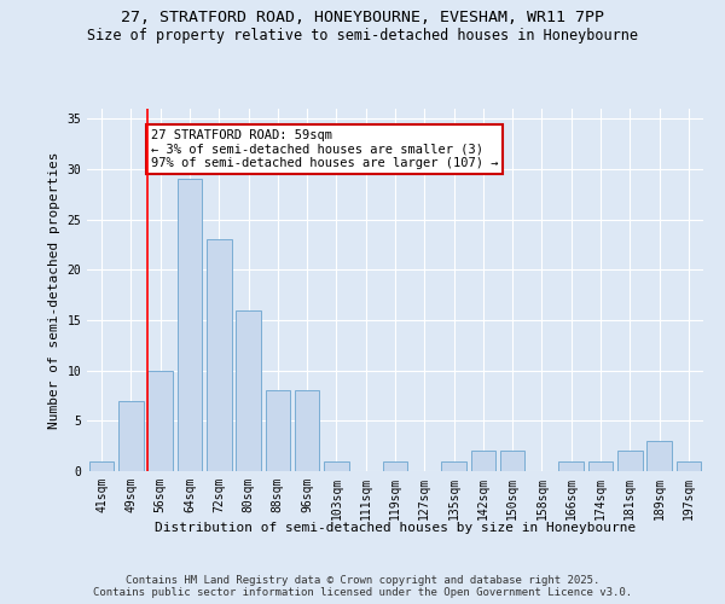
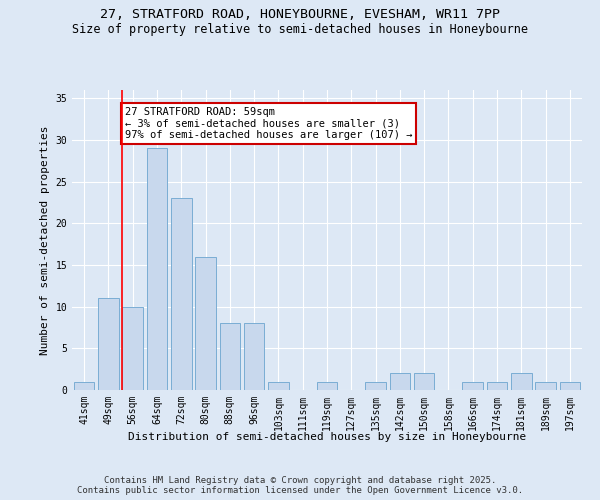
49sqm: 7 -> 11
189sqm: 3 -> 1
